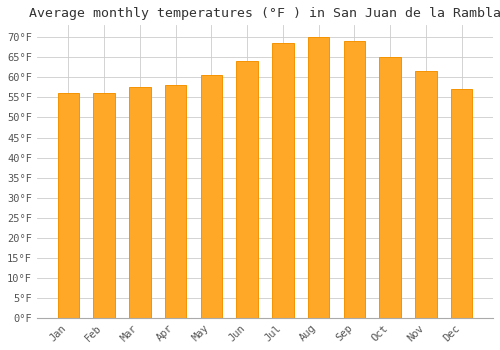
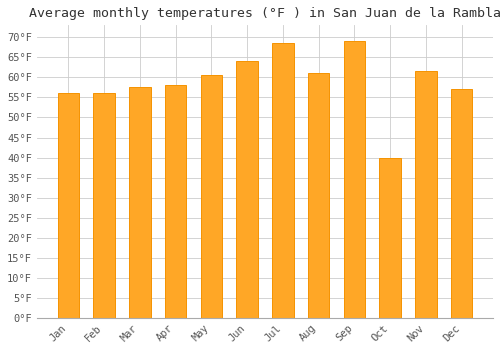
Aug: 70.0°F -> 61.0°F
Oct: 65.0°F -> 40.0°F
